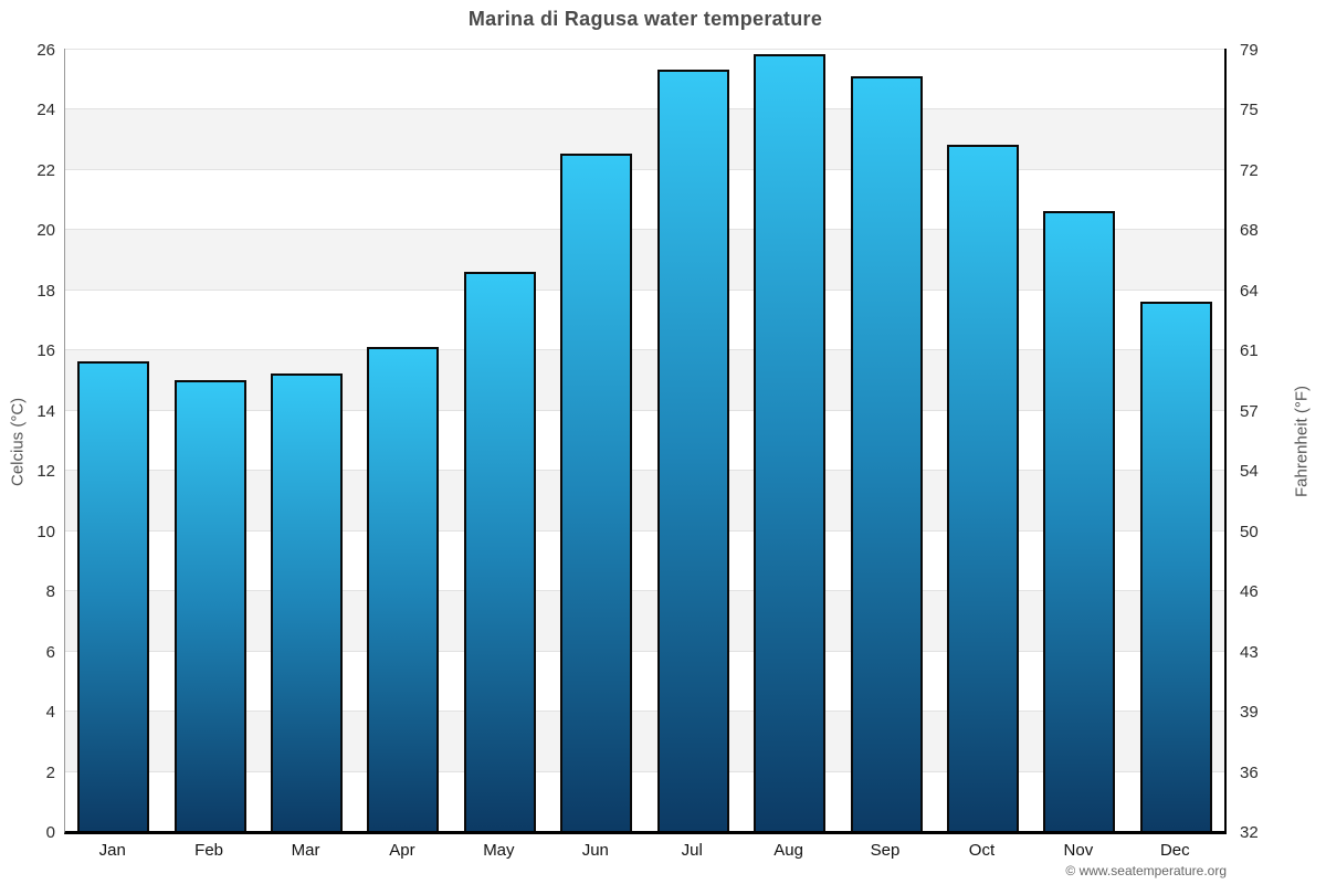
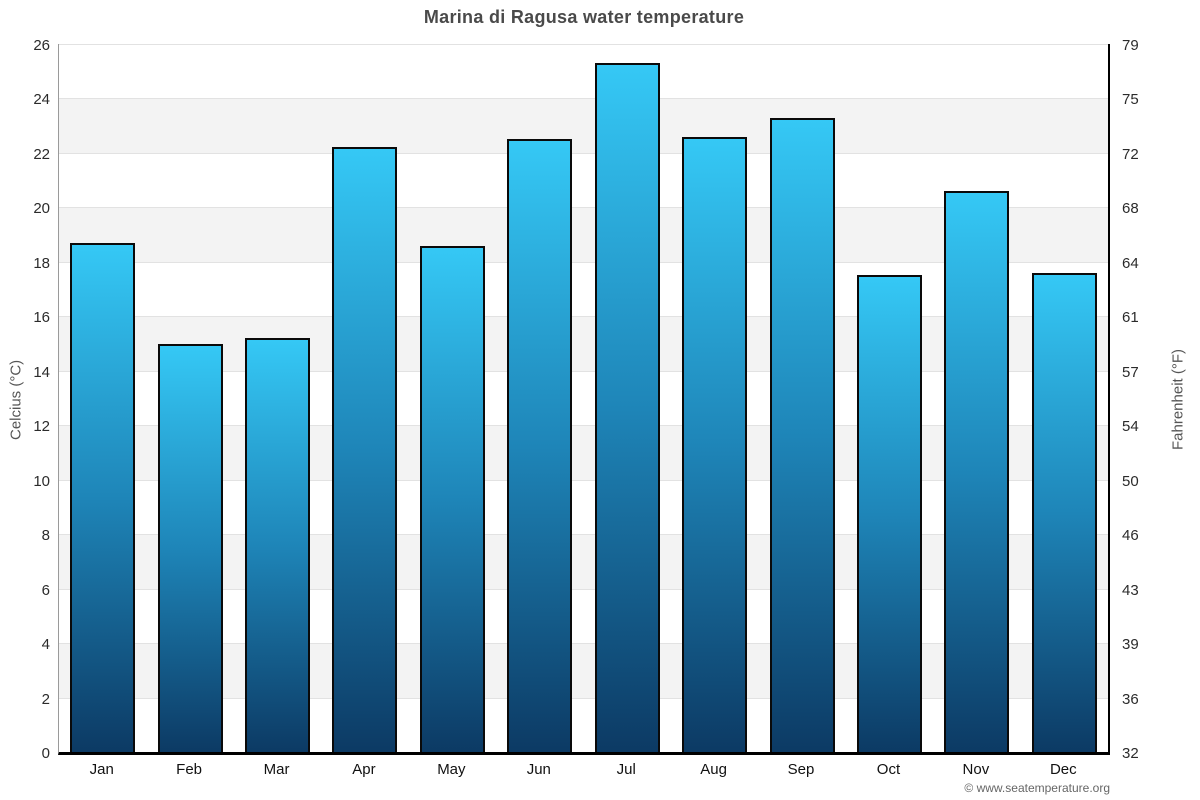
Jan: 15.6 -> 18.7
Apr: 16.1 -> 22.2
Aug: 25.8 -> 22.6
Sep: 25.1 -> 23.3
Oct: 22.8 -> 17.5
